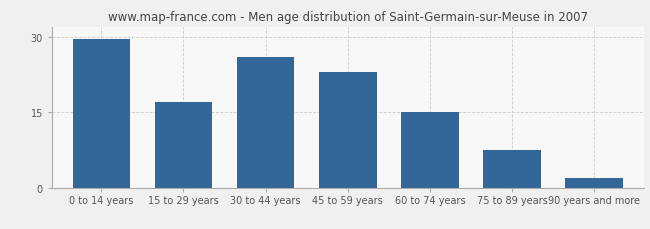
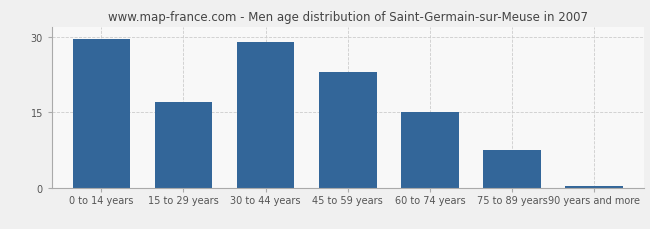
30 to 44 years: 26.0 -> 29.0
90 years and more: 2.0 -> 0.3
